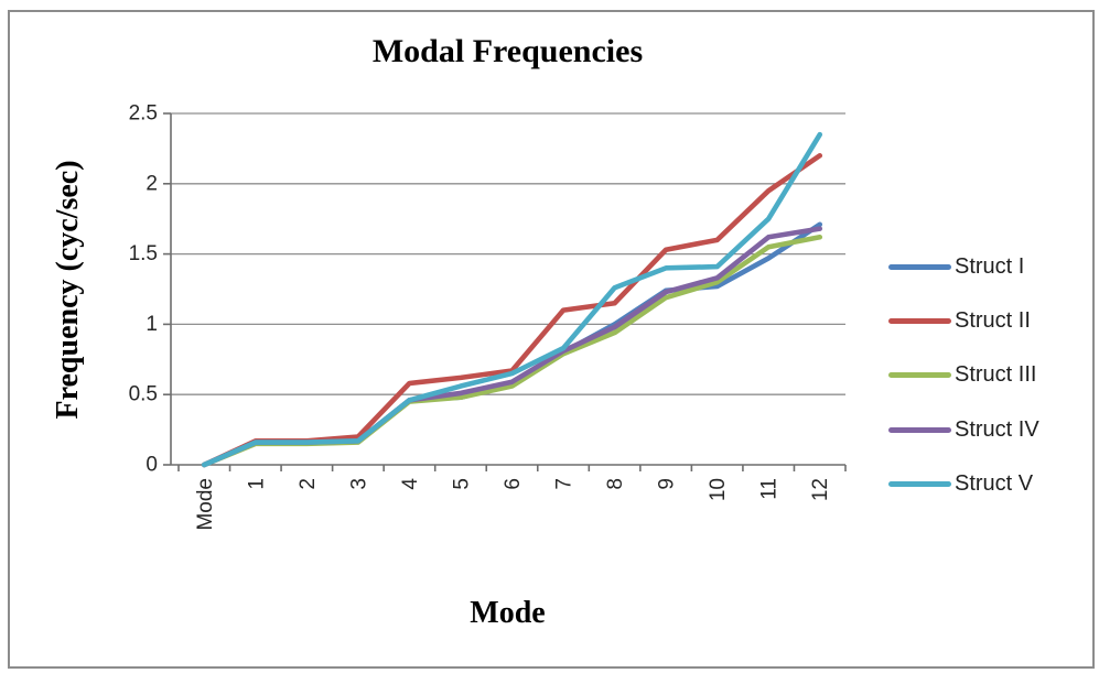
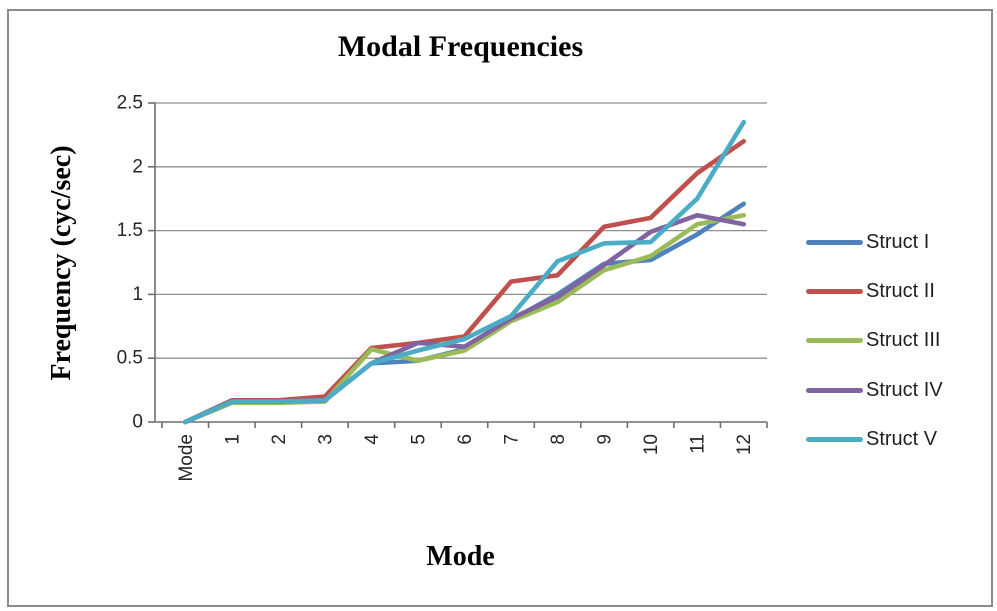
Struct III/4: 0.45 -> 0.57
Struct IV/5: 0.51 -> 0.62
Struct IV/10: 1.33 -> 1.49
Struct IV/12: 1.68 -> 1.55
